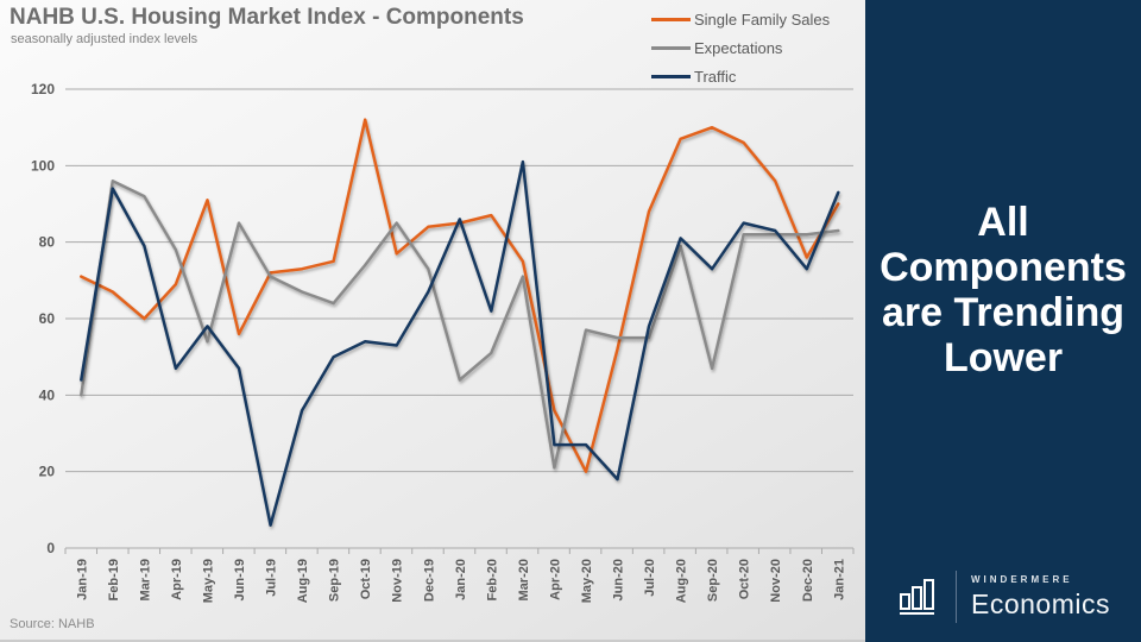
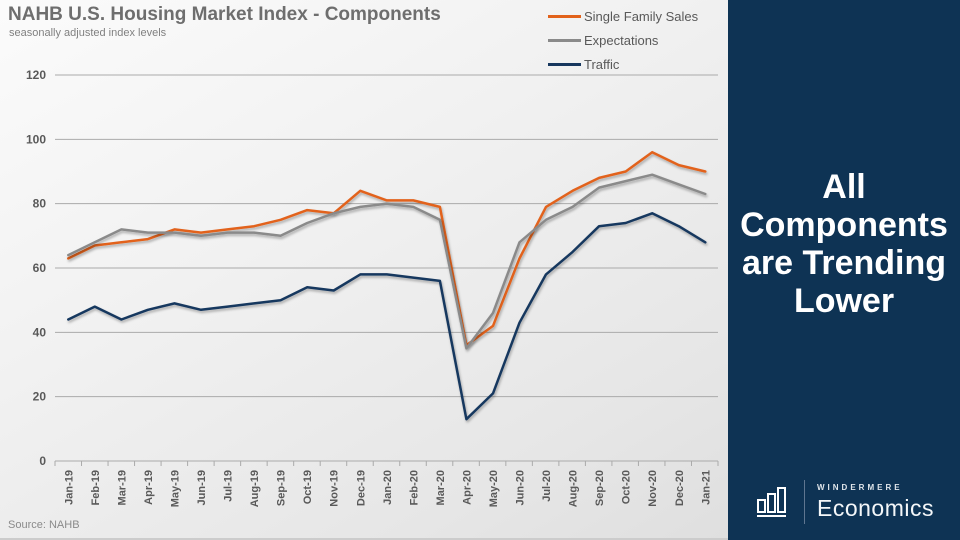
Single Family Sales/Jan-19: 71 -> 63
Expectations/Jan-19: 40 -> 64
Expectations/Feb-19: 96 -> 68
Traffic/Feb-19: 94 -> 48
Single Family Sales/Mar-19: 60 -> 68
Expectations/Mar-19: 92 -> 72
Traffic/Mar-19: 79 -> 44
Expectations/Apr-19: 78 -> 71
Single Family Sales/May-19: 91 -> 72
Expectations/May-19: 54 -> 71
Traffic/May-19: 58 -> 49
Single Family Sales/Jun-19: 56 -> 71
Expectations/Jun-19: 85 -> 70
Traffic/Jul-19: 6 -> 48
Expectations/Aug-19: 67 -> 71
Traffic/Aug-19: 36 -> 49
Expectations/Sep-19: 64 -> 70
Single Family Sales/Oct-19: 112 -> 78
Expectations/Nov-19: 85 -> 77
Expectations/Dec-19: 73 -> 79
Traffic/Dec-19: 67 -> 58
Single Family Sales/Jan-20: 85 -> 81
Expectations/Jan-20: 44 -> 80
Traffic/Jan-20: 86 -> 58
Single Family Sales/Feb-20: 87 -> 81
Expectations/Feb-20: 51 -> 79
Traffic/Feb-20: 62 -> 57
Single Family Sales/Mar-20: 75 -> 79
Expectations/Mar-20: 71 -> 75
Traffic/Mar-20: 101 -> 56
Expectations/Apr-20: 21 -> 35
Traffic/Apr-20: 27 -> 13
Single Family Sales/May-20: 20 -> 42
Expectations/May-20: 57 -> 46
Traffic/May-20: 27 -> 21
Single Family Sales/Jun-20: 52 -> 63
Expectations/Jun-20: 55 -> 68
Traffic/Jun-20: 18 -> 43
Single Family Sales/Jul-20: 88 -> 79
Expectations/Jul-20: 55 -> 75
Single Family Sales/Aug-20: 107 -> 84
Traffic/Aug-20: 81 -> 65
Single Family Sales/Sep-20: 110 -> 88
Expectations/Sep-20: 47 -> 85
Single Family Sales/Oct-20: 106 -> 90
Expectations/Oct-20: 82 -> 87
Traffic/Oct-20: 85 -> 74
Expectations/Nov-20: 82 -> 89
Traffic/Nov-20: 83 -> 77
Single Family Sales/Dec-20: 76 -> 92
Expectations/Dec-20: 82 -> 86
Traffic/Jan-21: 93 -> 68
